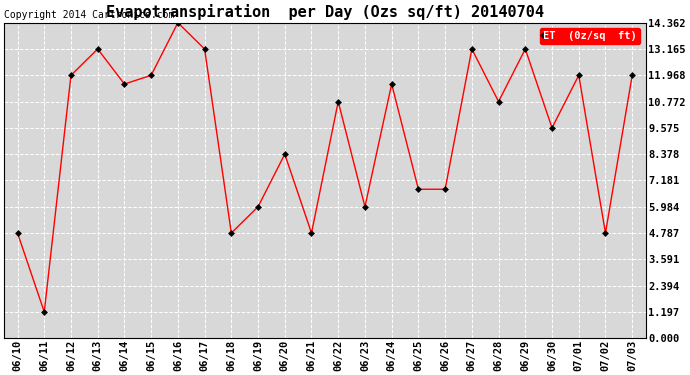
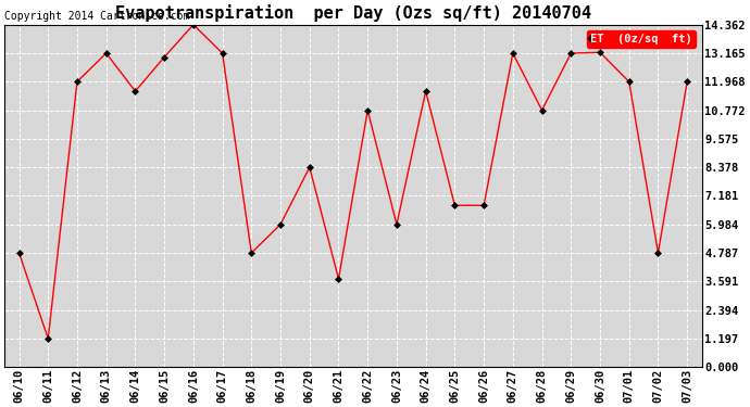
06/15: 11.97 -> 13.00
06/21: 4.79 -> 3.70
06/30: 9.57 -> 13.20
